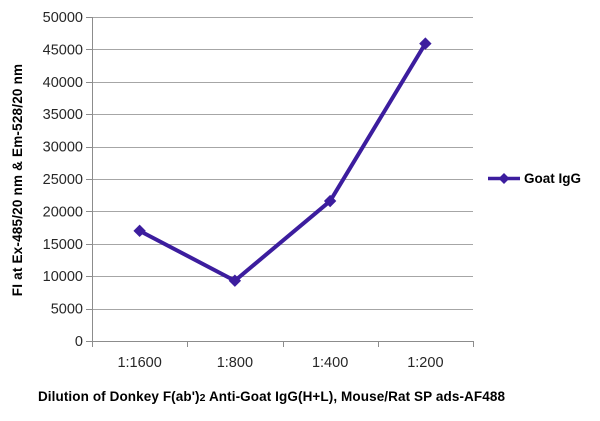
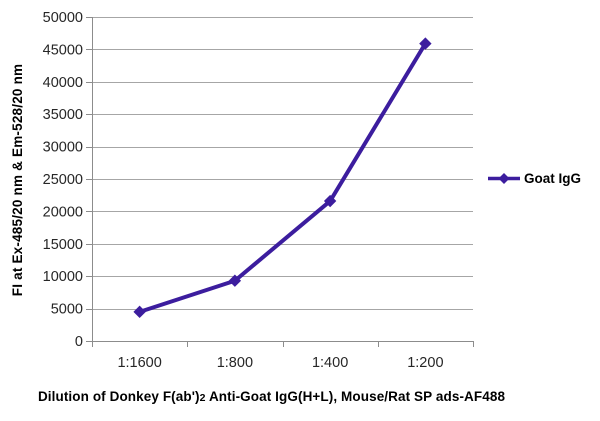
1:1600: 17000 -> 4000
